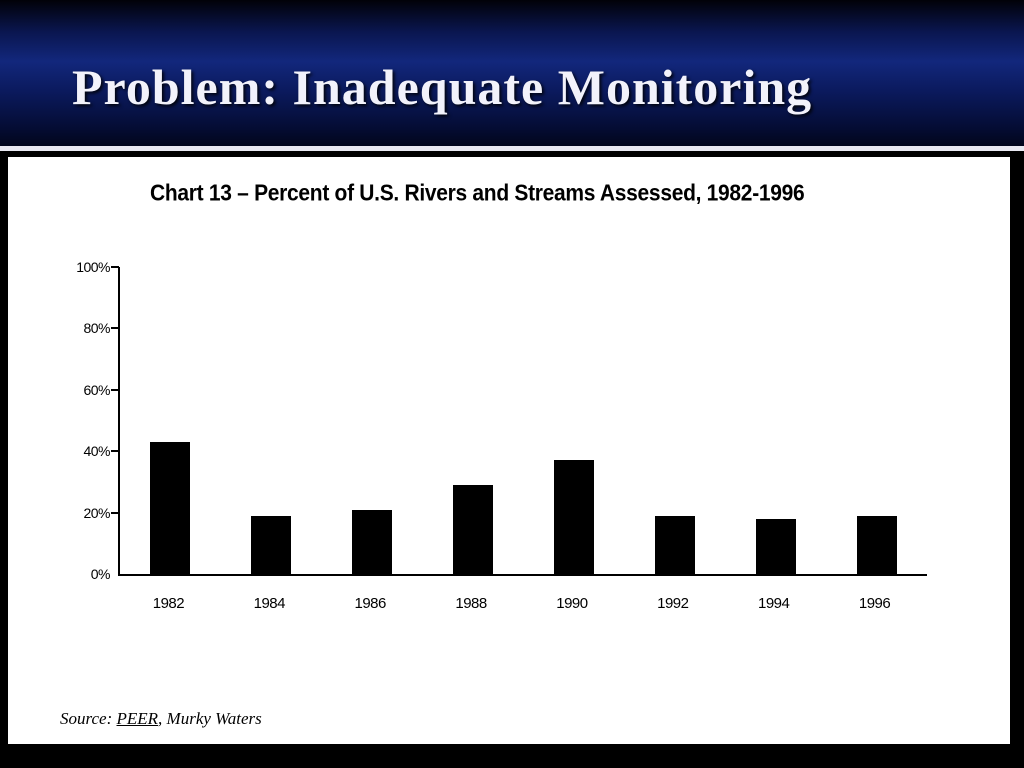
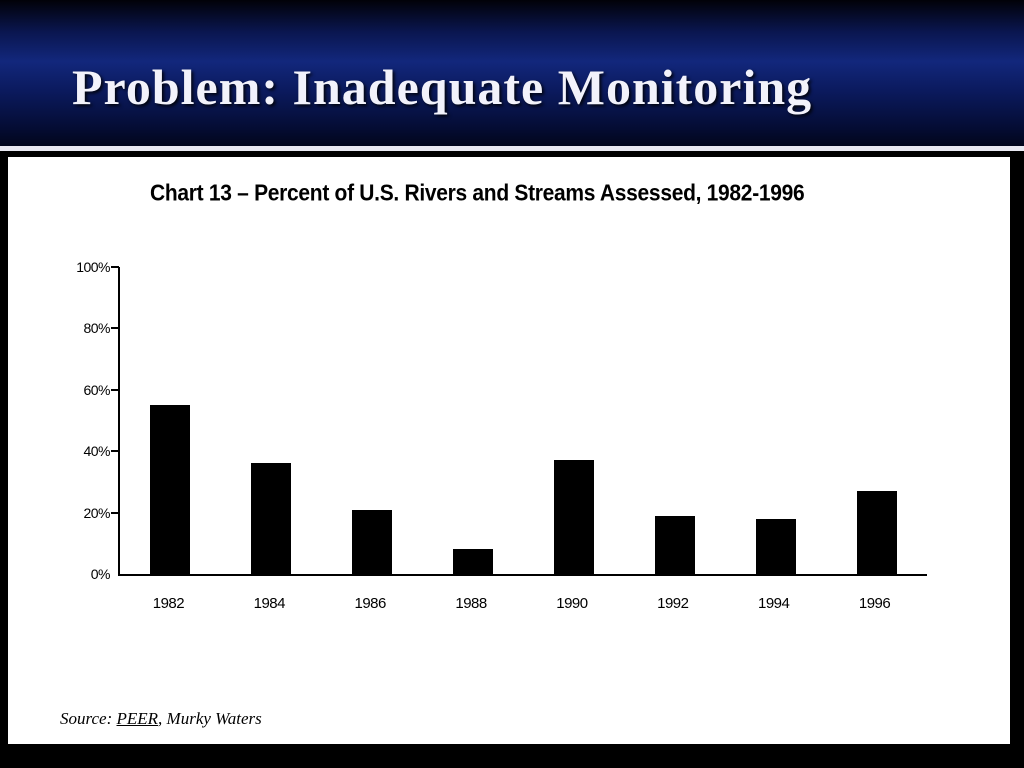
1982: 43% -> 55%
1984: 19% -> 36%
1988: 29% -> 8%
1996: 19% -> 27%
